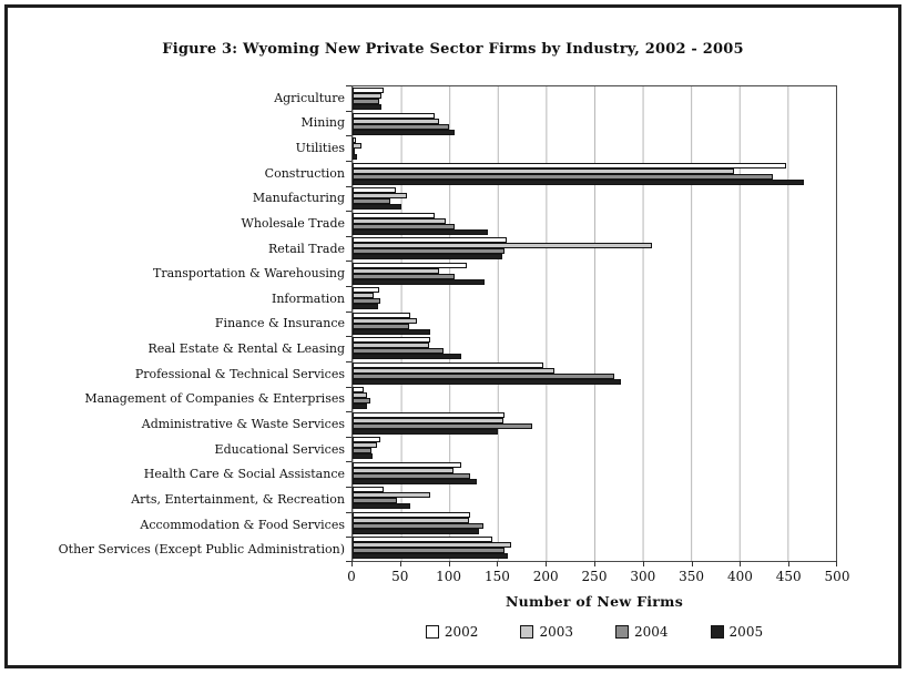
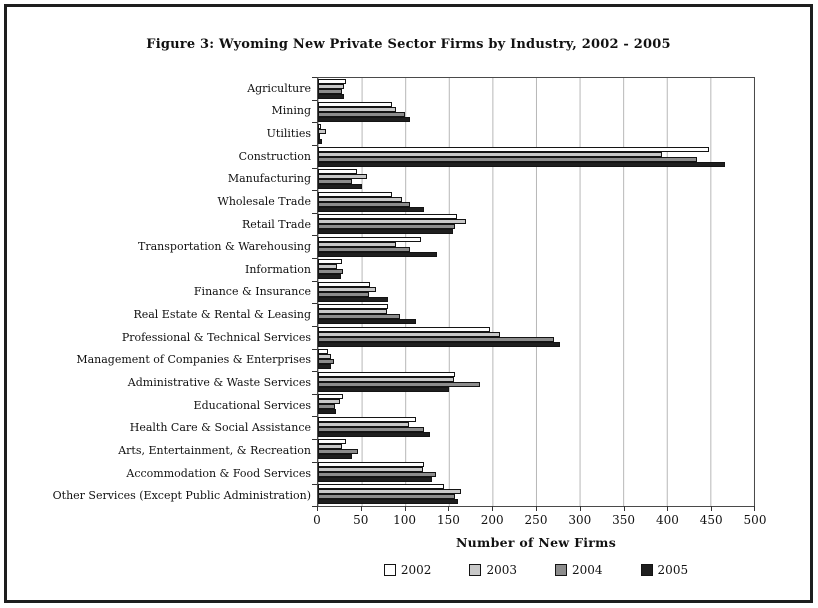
2005/Wholesale Trade: 140 -> 120
2003/Retail Trade: 310 -> 170
2003/Arts, Entertainment, & Recreation: 80 -> 30
2005/Arts, Entertainment, & Recreation: 60 -> 40
